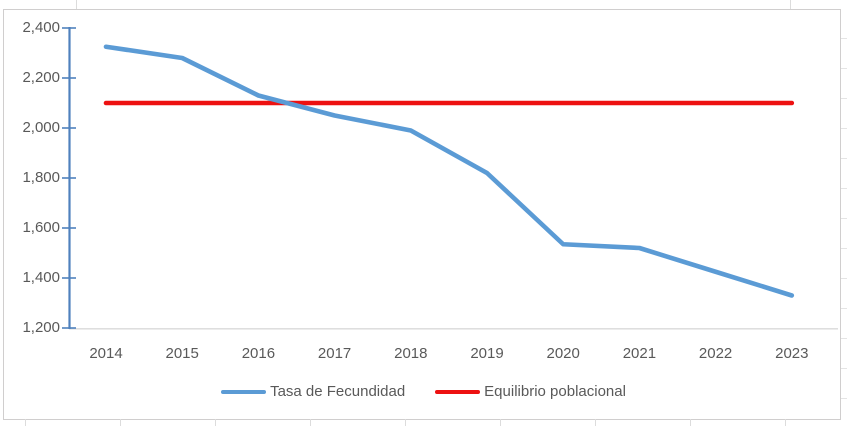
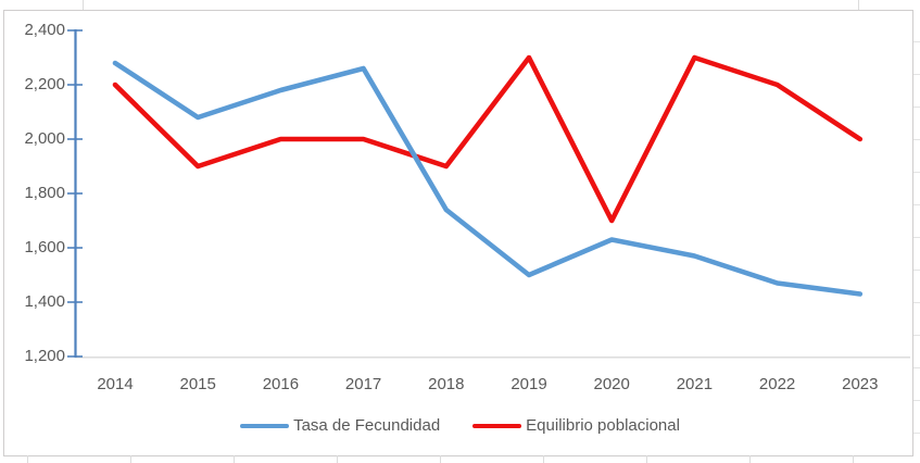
Tasa de Fecundidad/2014: 2320 -> 2280
Equilibrio poblacional/2014: 2100 -> 2200
Tasa de Fecundidad/2015: 2280 -> 2080
Equilibrio poblacional/2015: 2100 -> 1900
Tasa de Fecundidad/2016: 2130 -> 2180
Equilibrio poblacional/2016: 2100 -> 2000
Tasa de Fecundidad/2017: 2050 -> 2260
Equilibrio poblacional/2017: 2100 -> 2000
Tasa de Fecundidad/2018: 1990 -> 1740
Equilibrio poblacional/2018: 2100 -> 1900
Tasa de Fecundidad/2019: 1820 -> 1500
Equilibrio poblacional/2019: 2100 -> 2300
Tasa de Fecundidad/2020: 1540 -> 1630
Equilibrio poblacional/2020: 2100 -> 1700
Tasa de Fecundidad/2021: 1520 -> 1570
Equilibrio poblacional/2021: 2100 -> 2300
Tasa de Fecundidad/2022: 1420 -> 1470
Equilibrio poblacional/2022: 2100 -> 2200
Tasa de Fecundidad/2023: 1330 -> 1430
Equilibrio poblacional/2023: 2100 -> 2000
